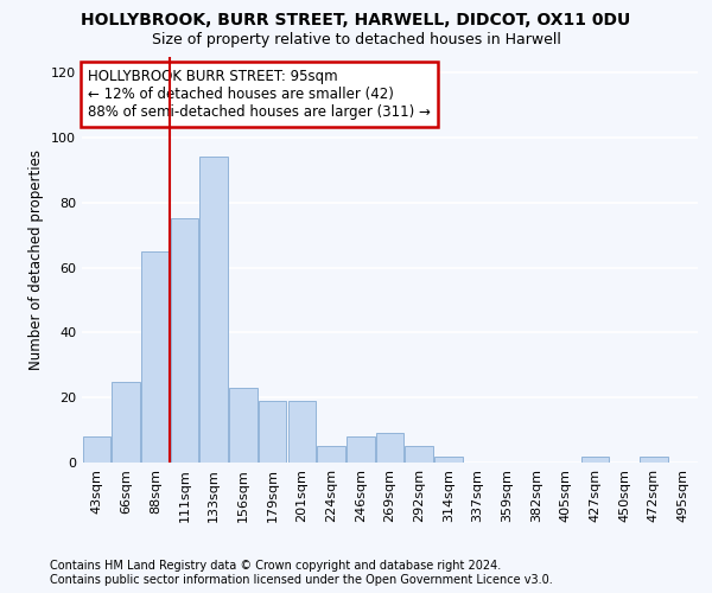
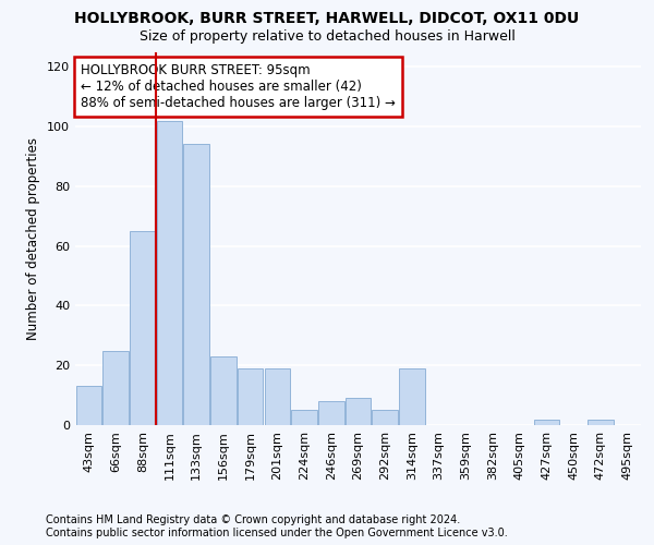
43sqm: 8 -> 13
111sqm: 75 -> 102
314sqm: 2 -> 19
